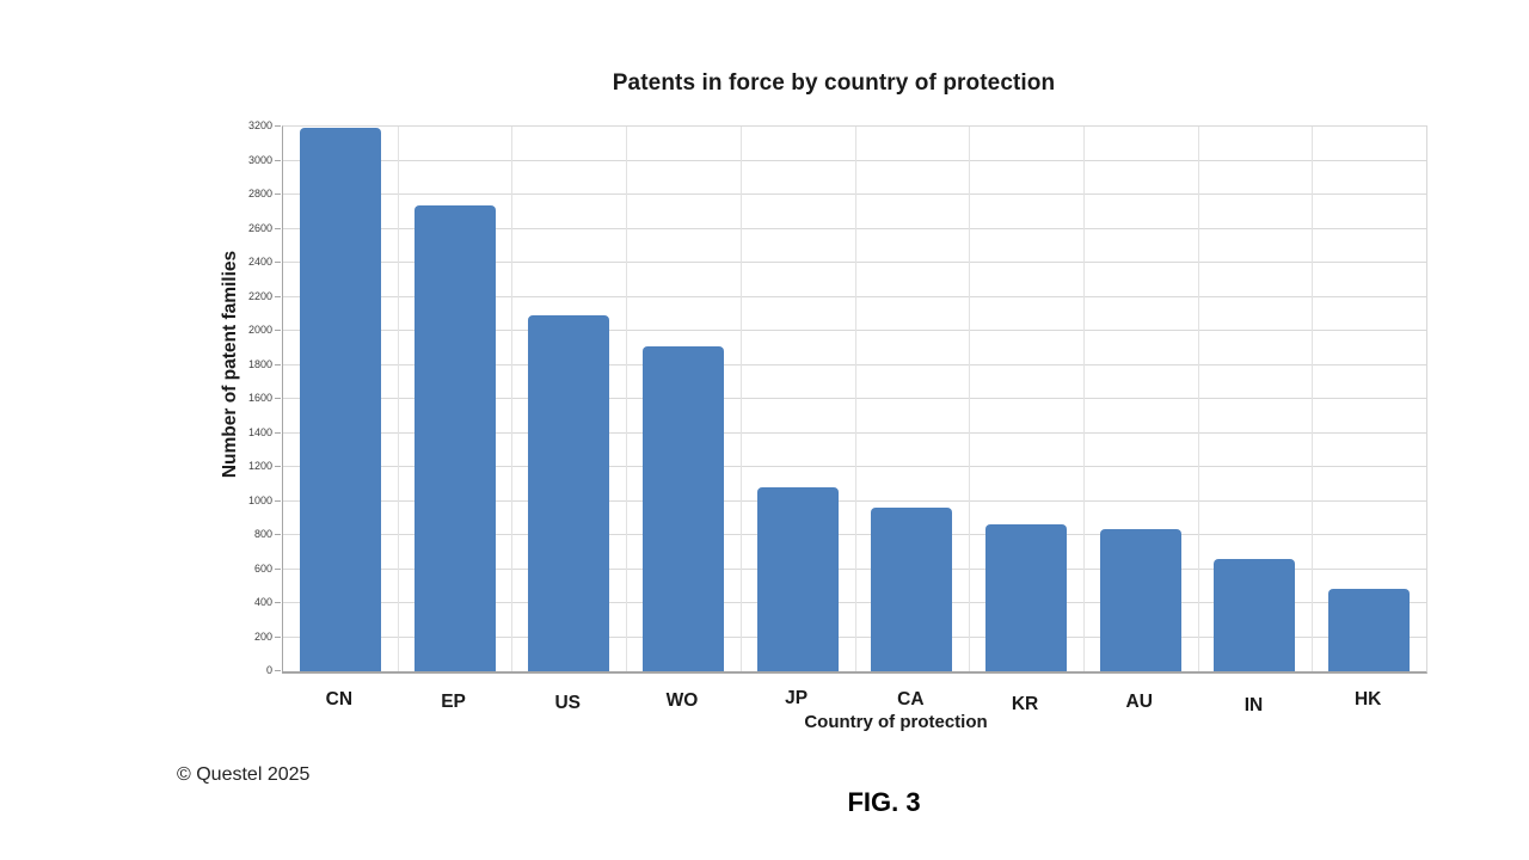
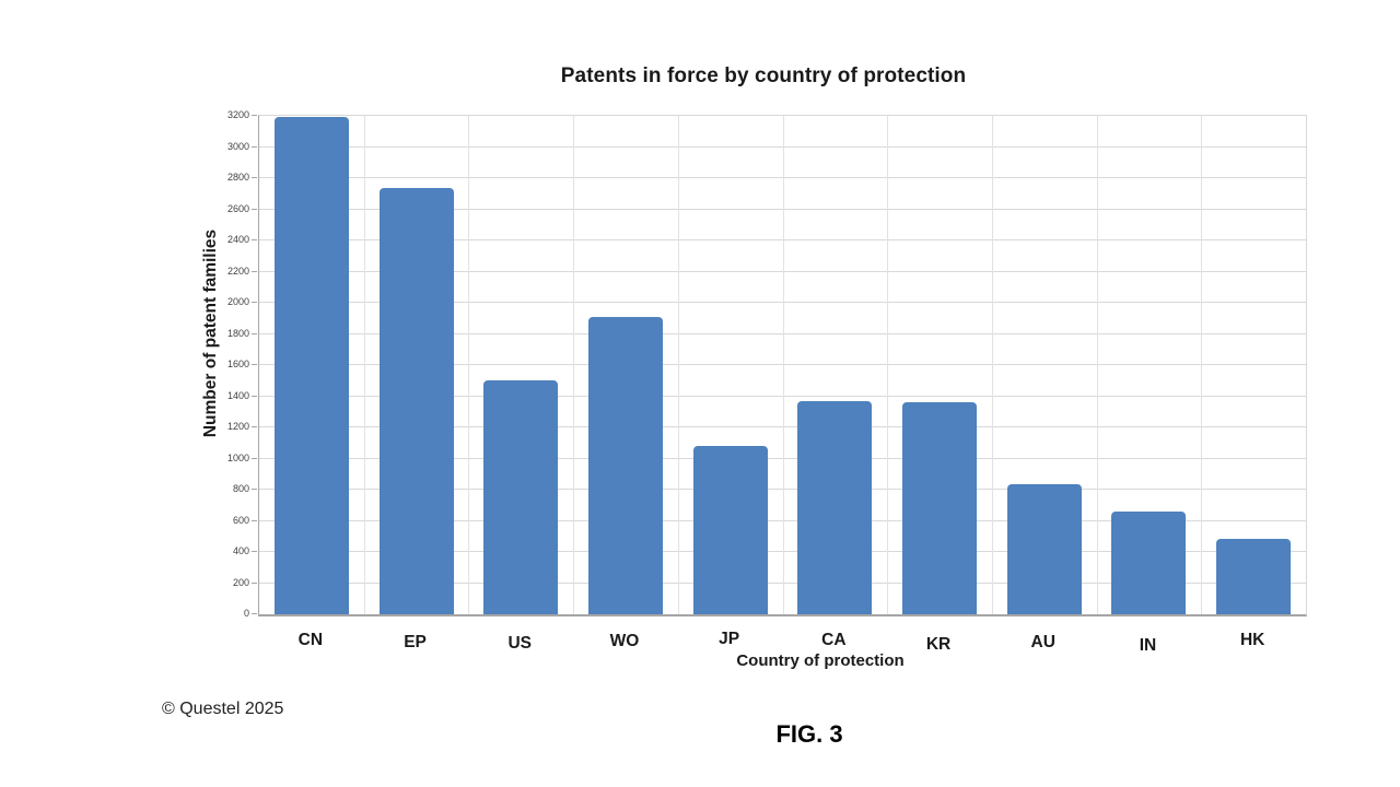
US: 2090 -> 1500
CA: 960 -> 1370
KR: 860 -> 1360
